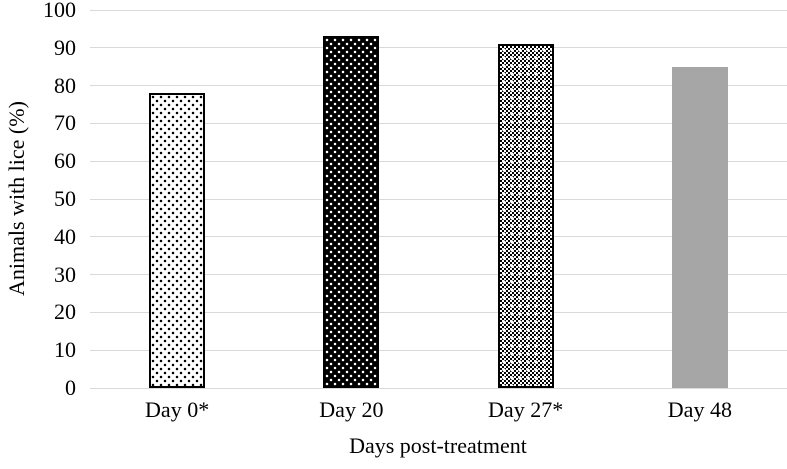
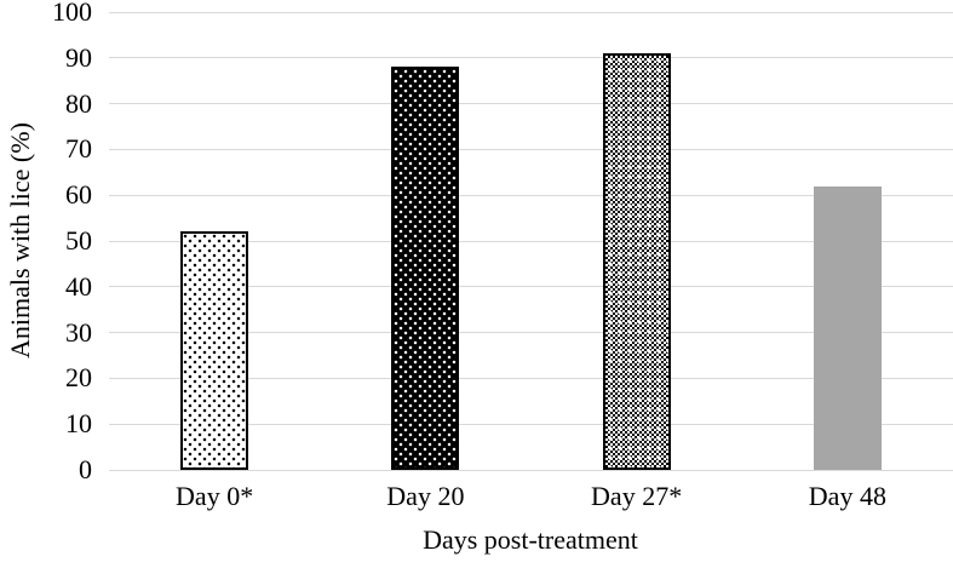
Day 0*: 78 -> 52
Day 20: 93 -> 88
Day 48: 85 -> 62
